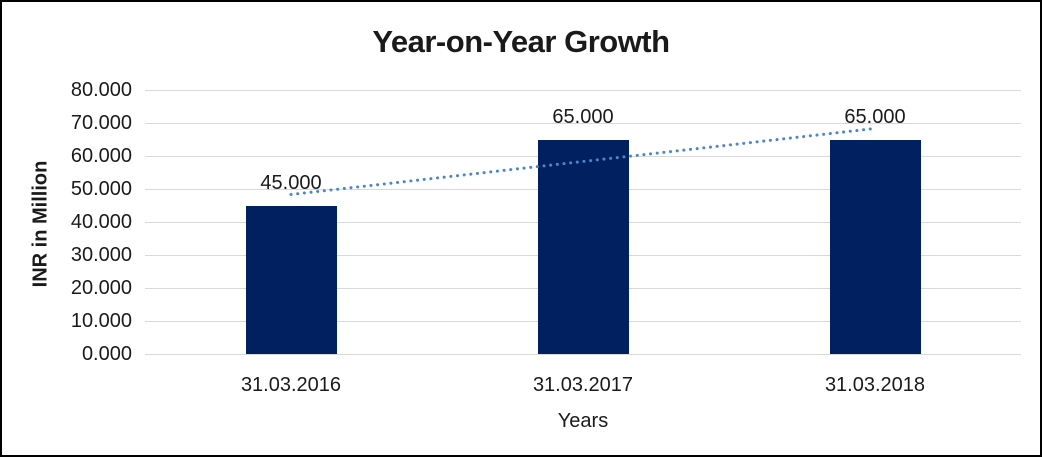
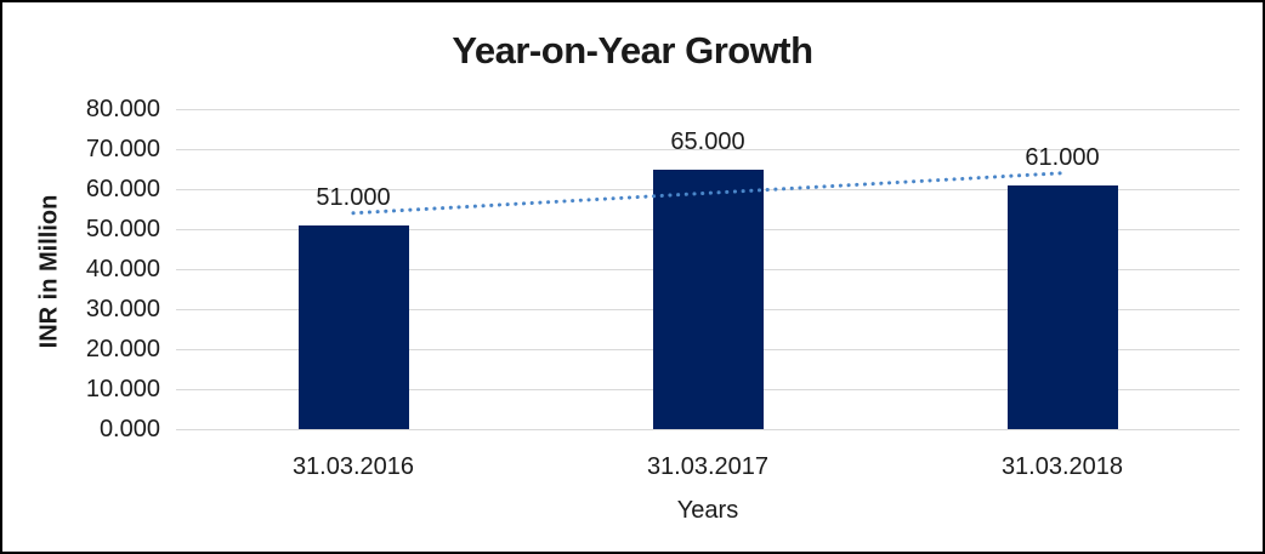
31.03.2016: 45.000 -> 51.000
31.03.2018: 65.000 -> 61.000
